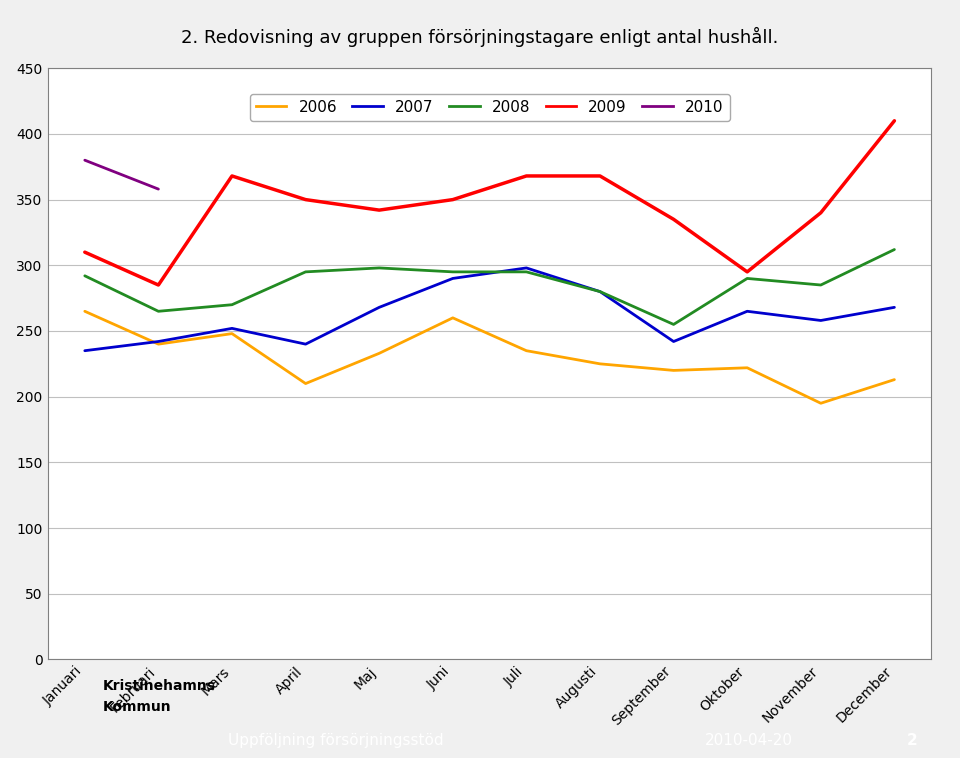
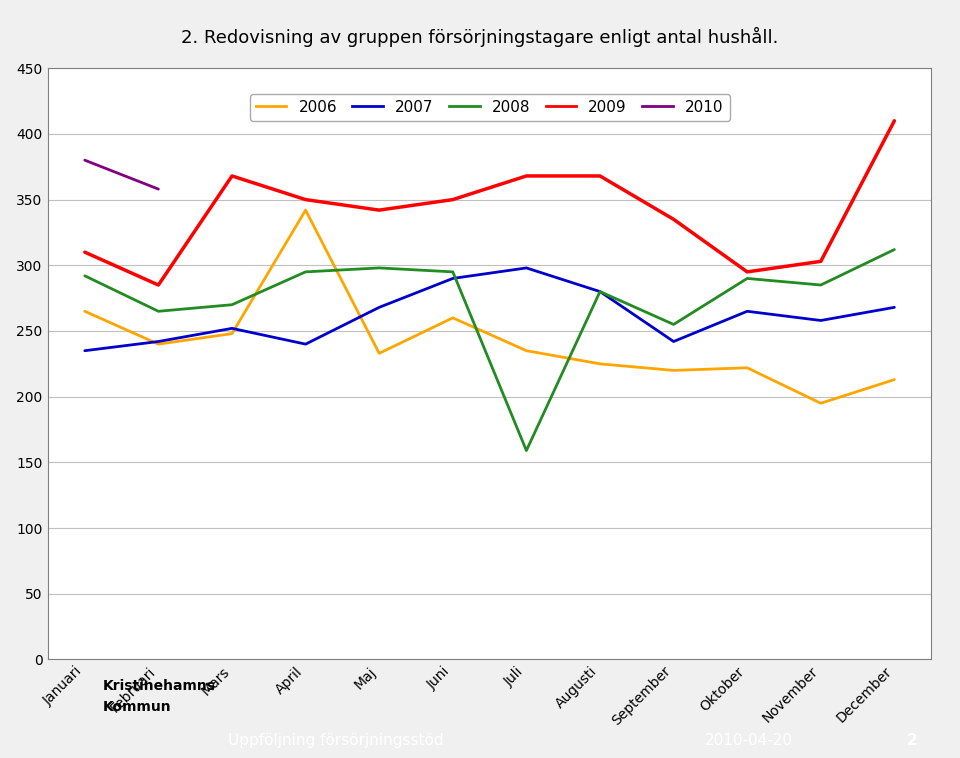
2006/April: 210 -> 342
2008/Juli: 295 -> 159
2009/November: 340 -> 303
